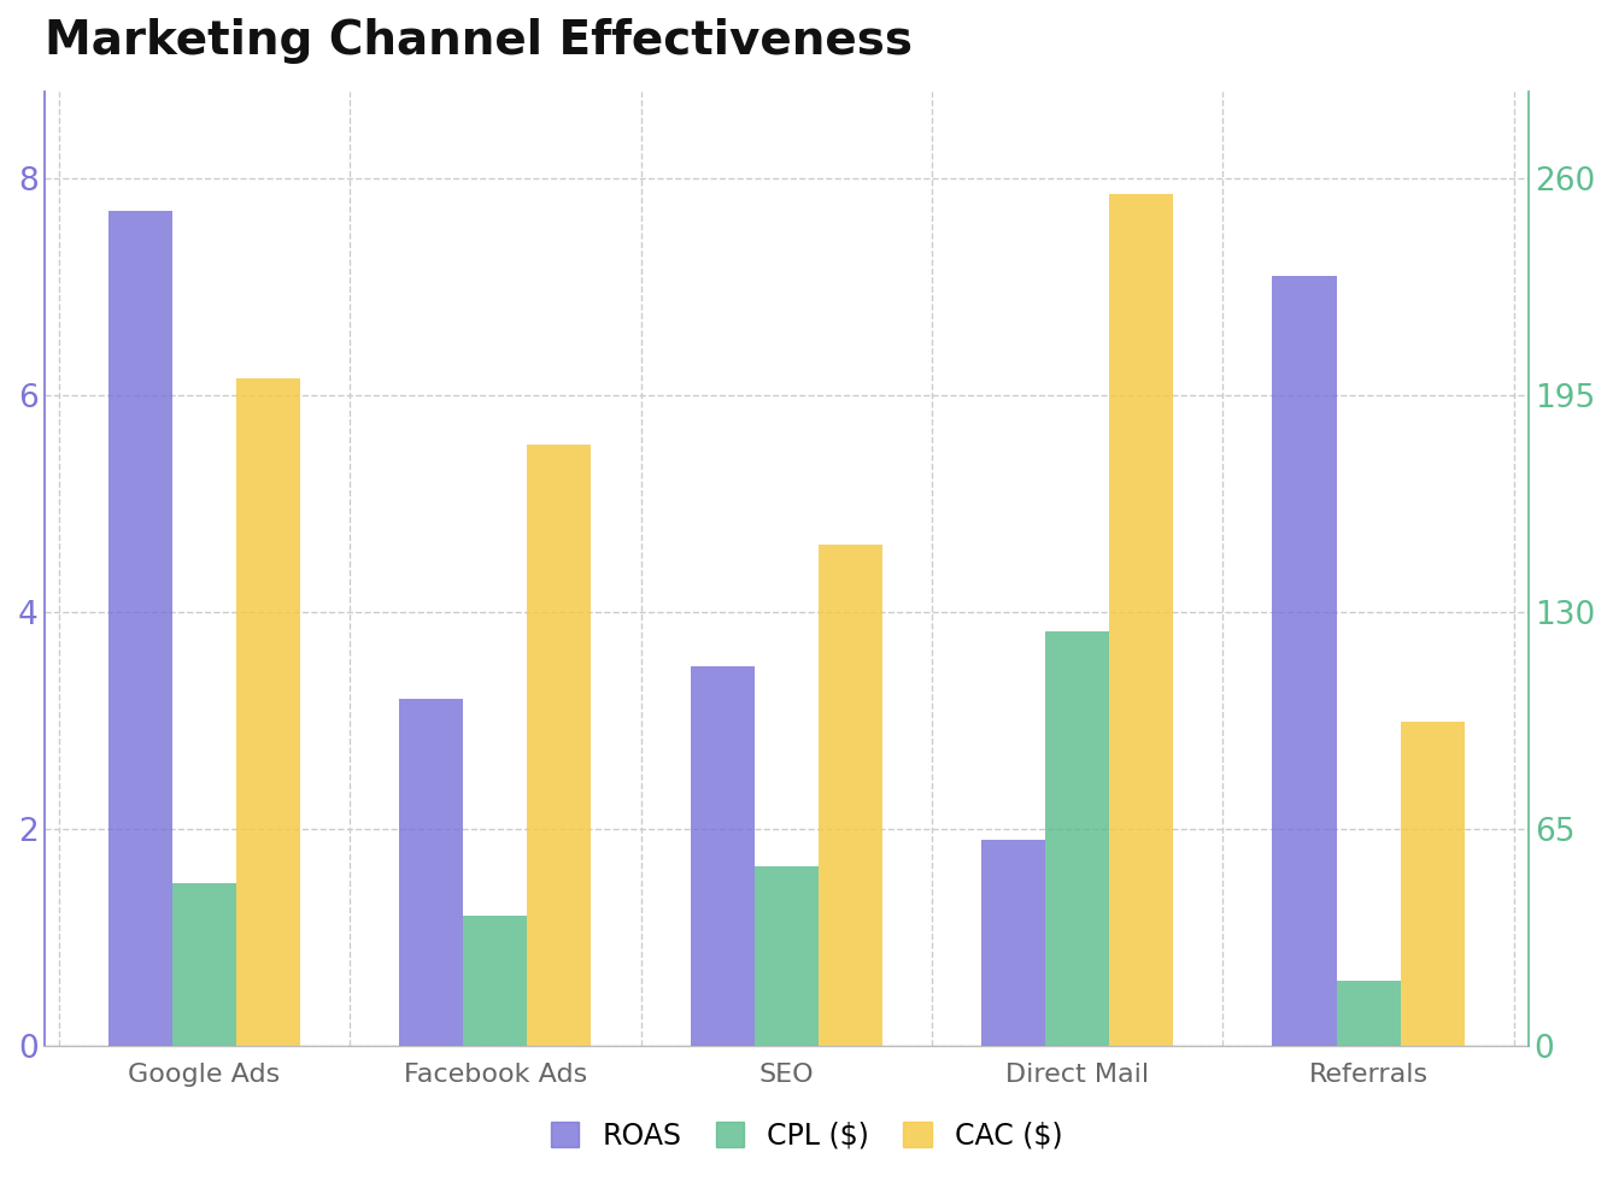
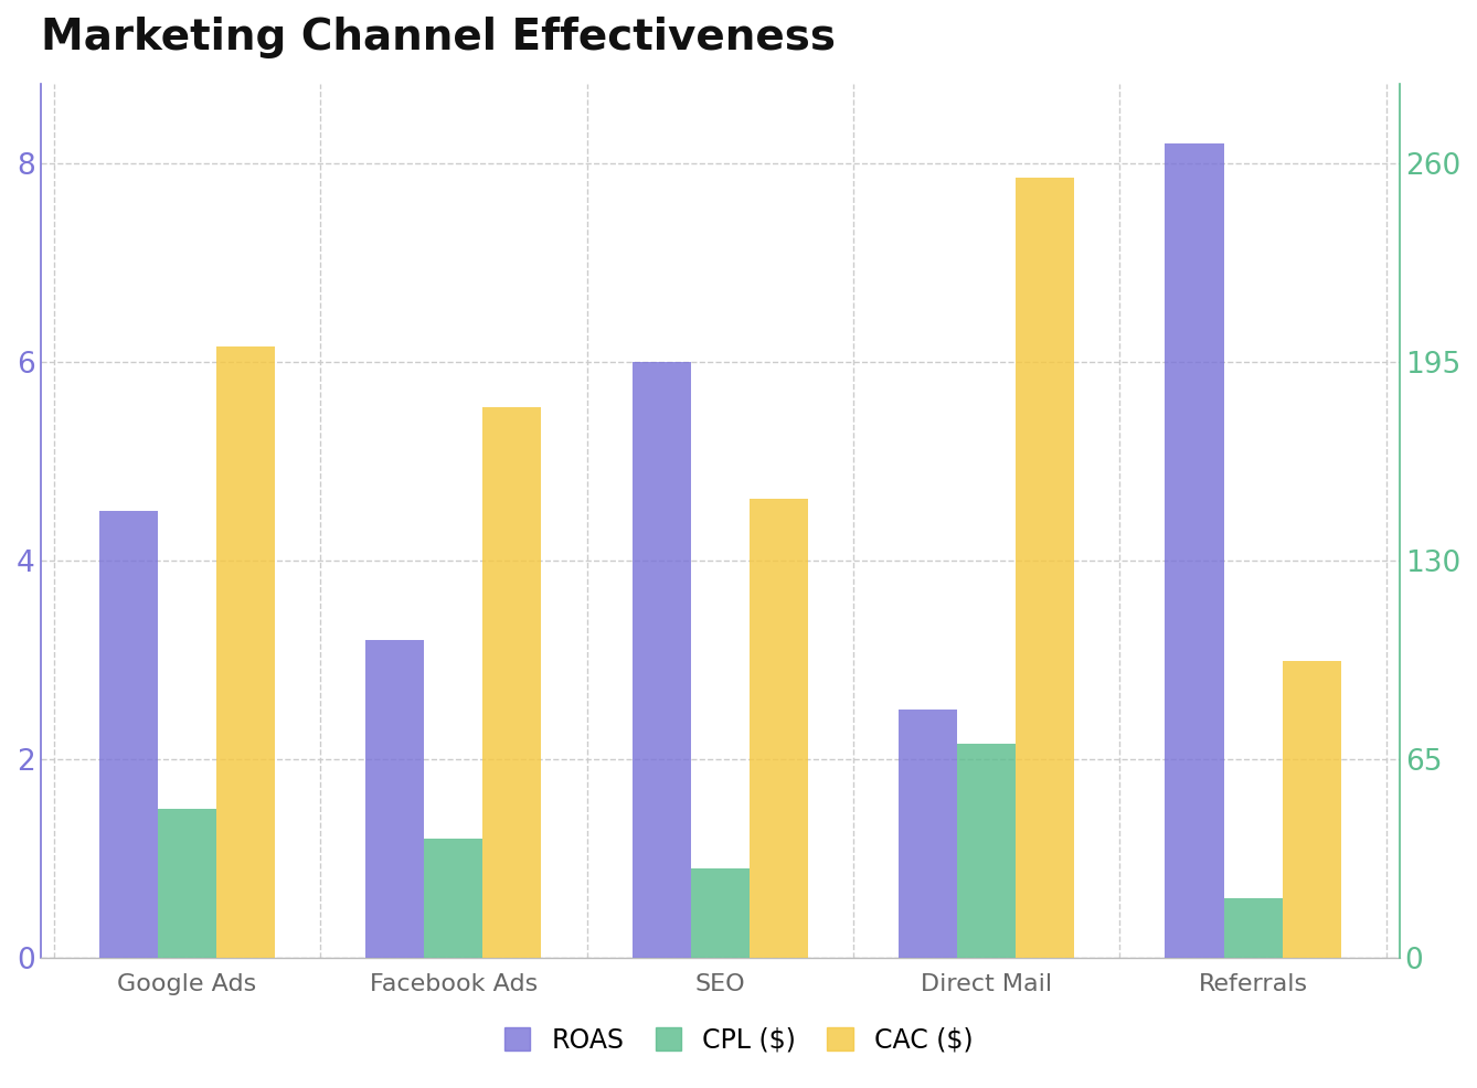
ROAS/Google Ads: 7.7 -> 4.5
ROAS/SEO: 3.5 -> 6.0
CPL ($)/SEO: 1.66 -> 0.90
ROAS/Direct Mail: 1.9 -> 2.5
CPL ($)/Direct Mail: 3.82 -> 2.15
ROAS/Referrals: 7.1 -> 8.2
